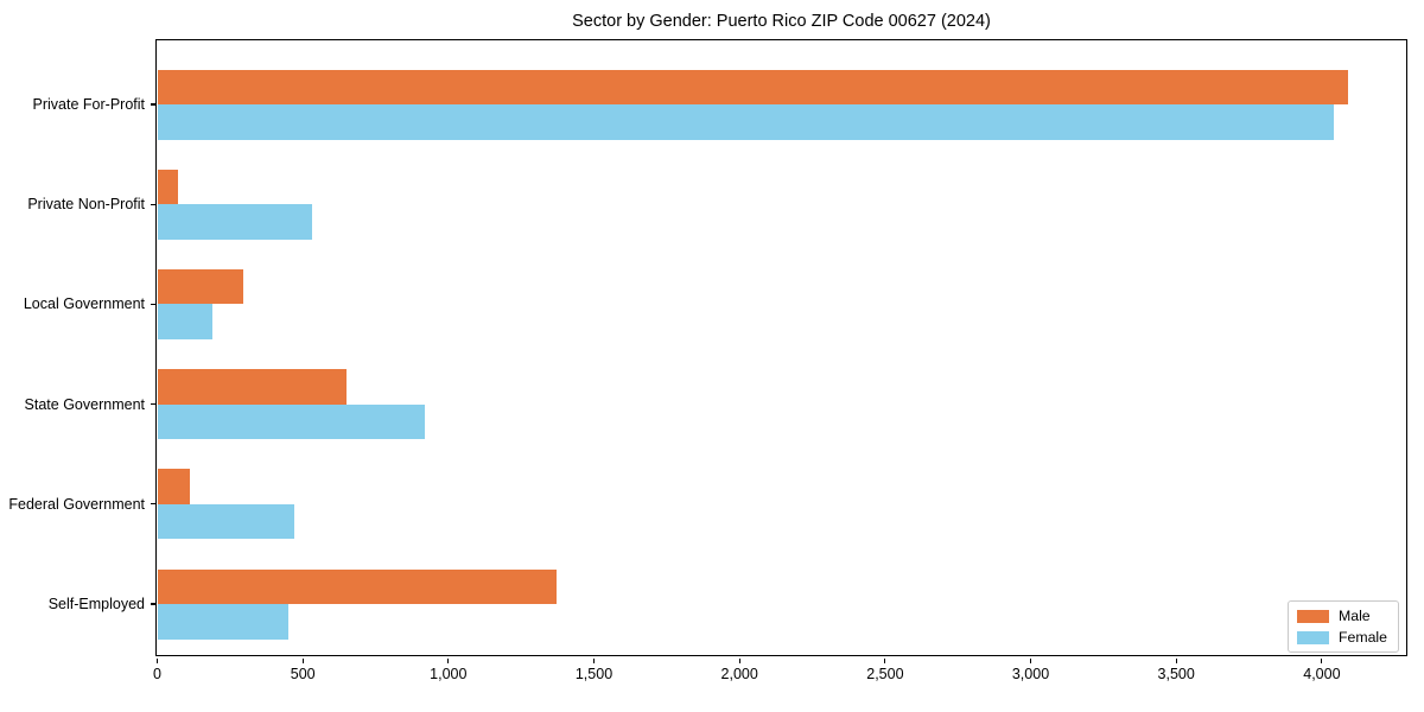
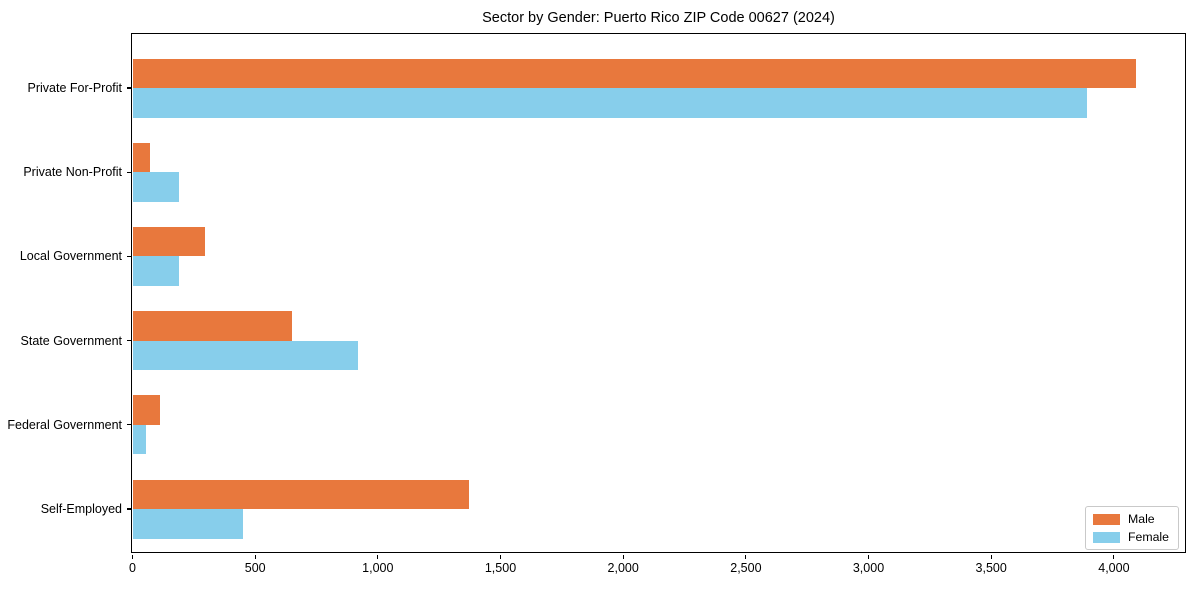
Female/Private For-Profit: 4040 -> 3890
Female/Private Non-Profit: 530 -> 190
Female/Federal Government: 470 -> 60
